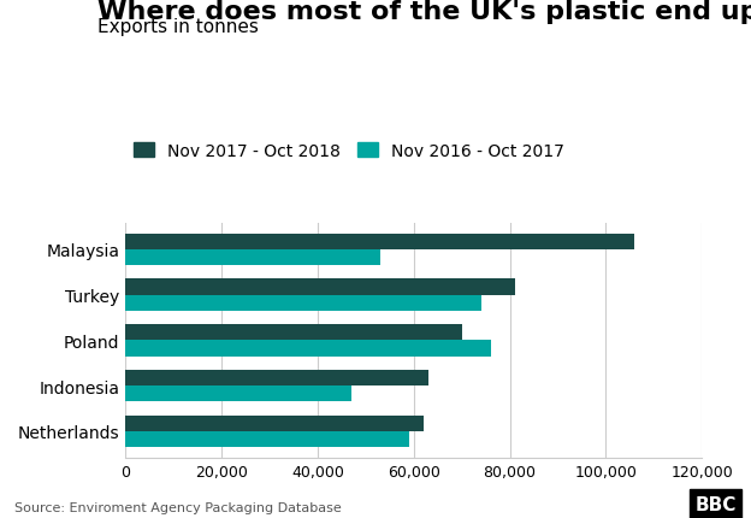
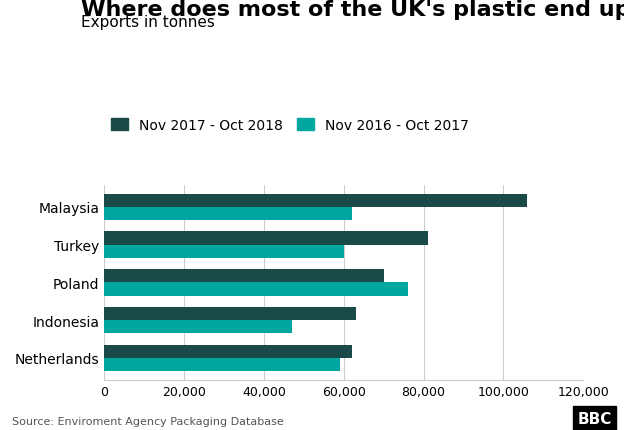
Nov 2016 - Oct 2017/Malaysia: 53,000 -> 62,000
Nov 2016 - Oct 2017/Turkey: 74,000 -> 60,000
